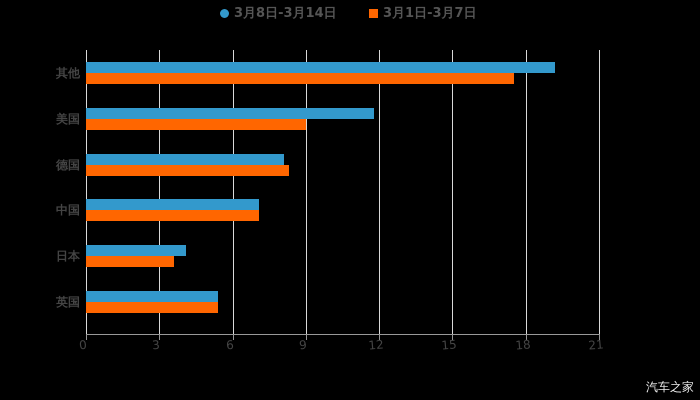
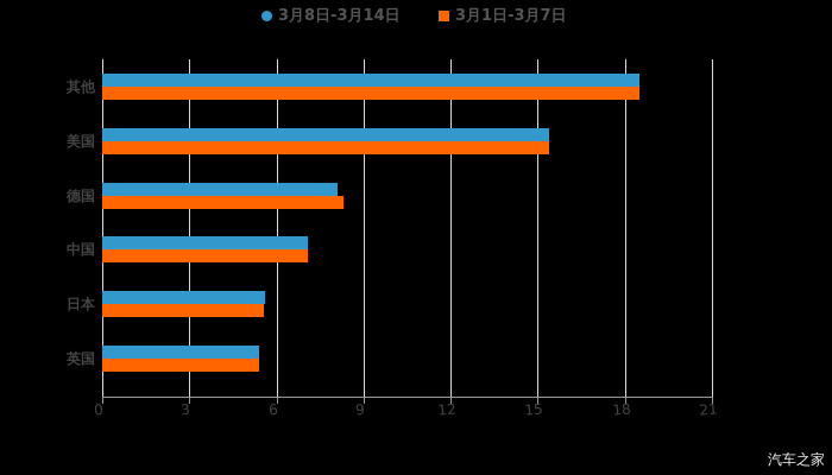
3月8日-3月14日/其他: 19.2 -> 18.5
3月1日-3月7日/其他: 17.5 -> 18.5
3月8日-3月14日/美国: 11.8 -> 15.4
3月1日-3月7日/美国: 9.0 -> 15.4
3月8日-3月14日/日本: 4.1 -> 5.6
3月1日-3月7日/日本: 3.6 -> 5.5
